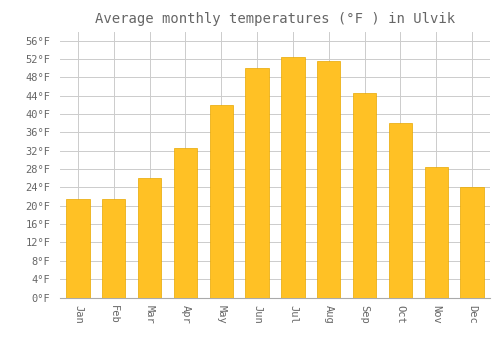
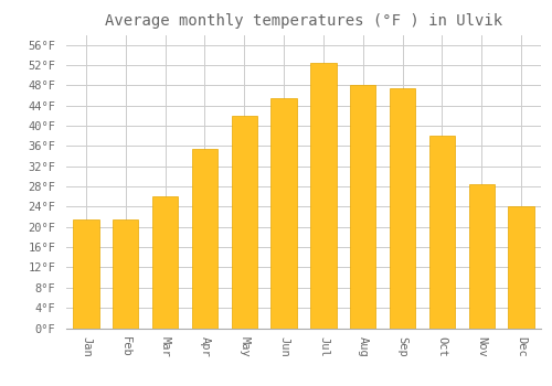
Apr: 32.5°F -> 35.5°F
Jun: 50.0°F -> 45.5°F
Aug: 51.5°F -> 48.0°F
Sep: 44.5°F -> 47.5°F
